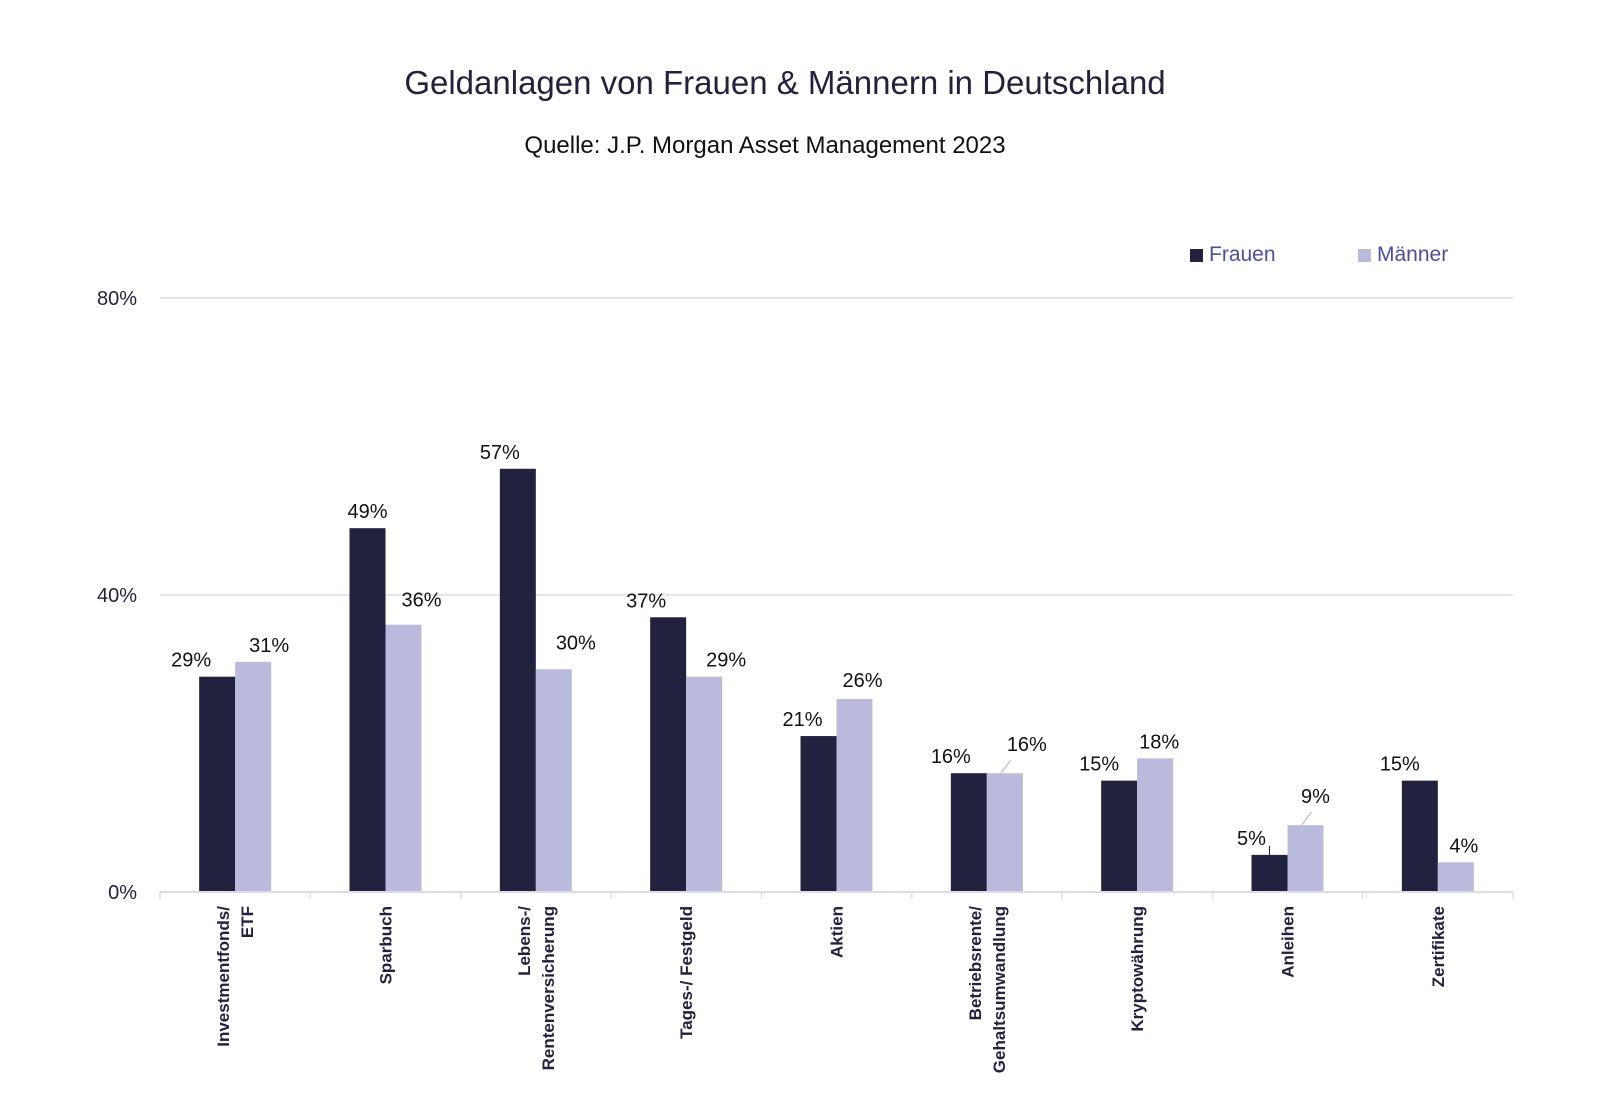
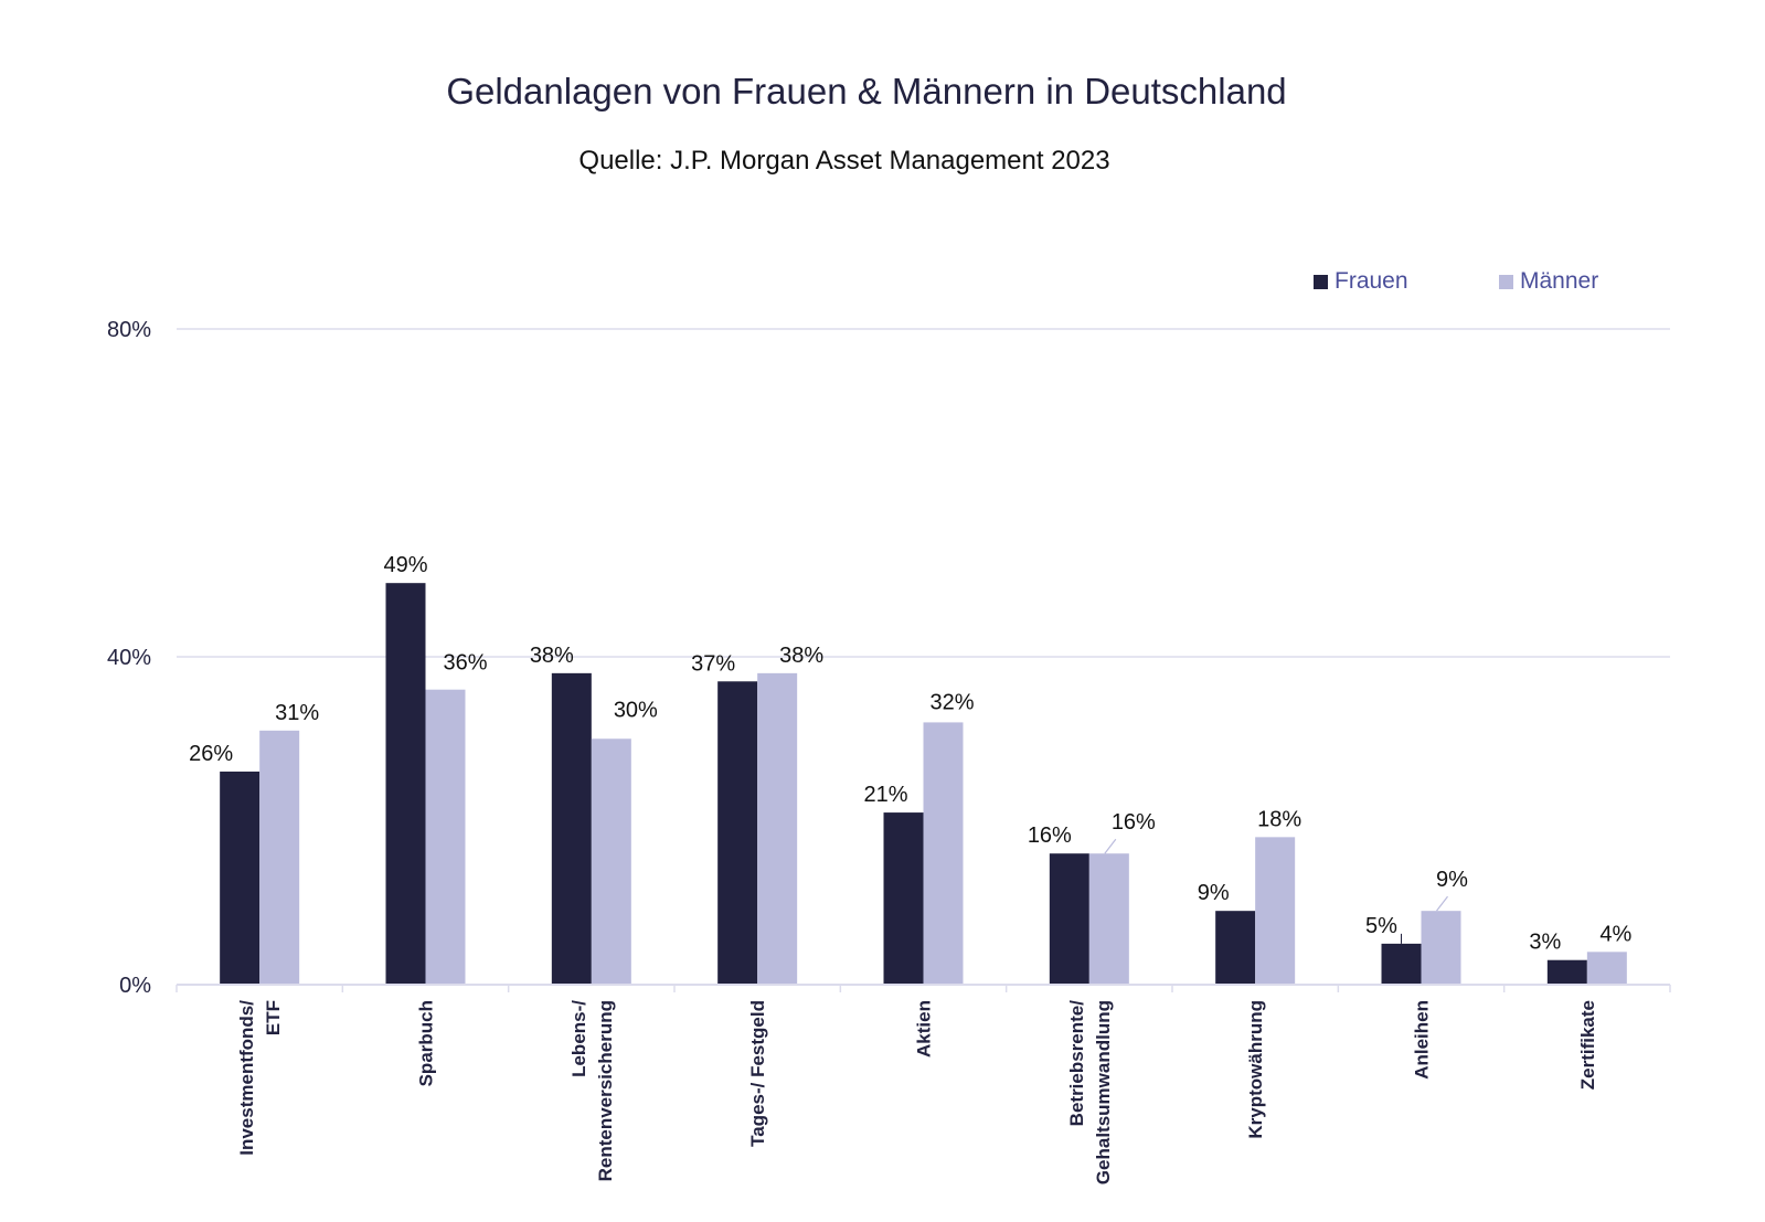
Frauen/Investmentfonds/ ETF: 29% -> 26%
Frauen/Lebens-/ Rentenversicherung: 57% -> 38%
Männer/Tages-/ Festgeld: 29% -> 38%
Männer/Aktien: 26% -> 32%
Frauen/Kryptowährung: 15% -> 9%
Frauen/Zertifikate: 15% -> 3%
